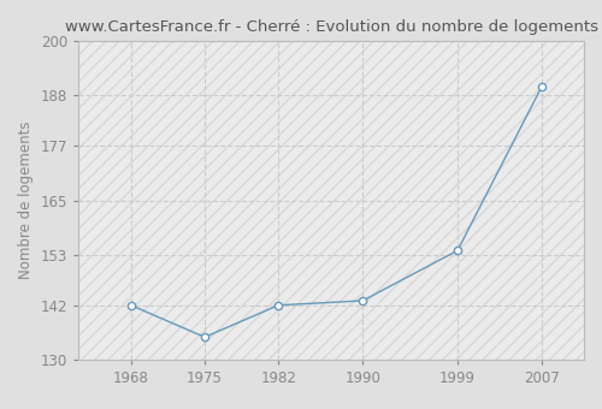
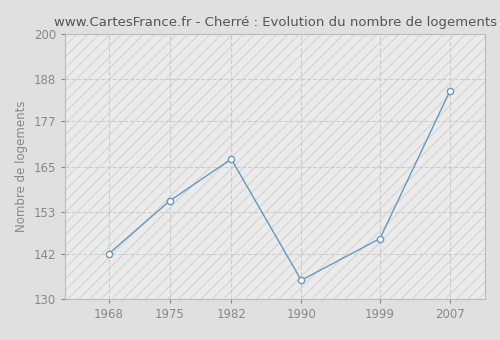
1975: 135 -> 156
1982: 142 -> 167
1990: 143 -> 135
1999: 154 -> 146
2007: 190 -> 185
